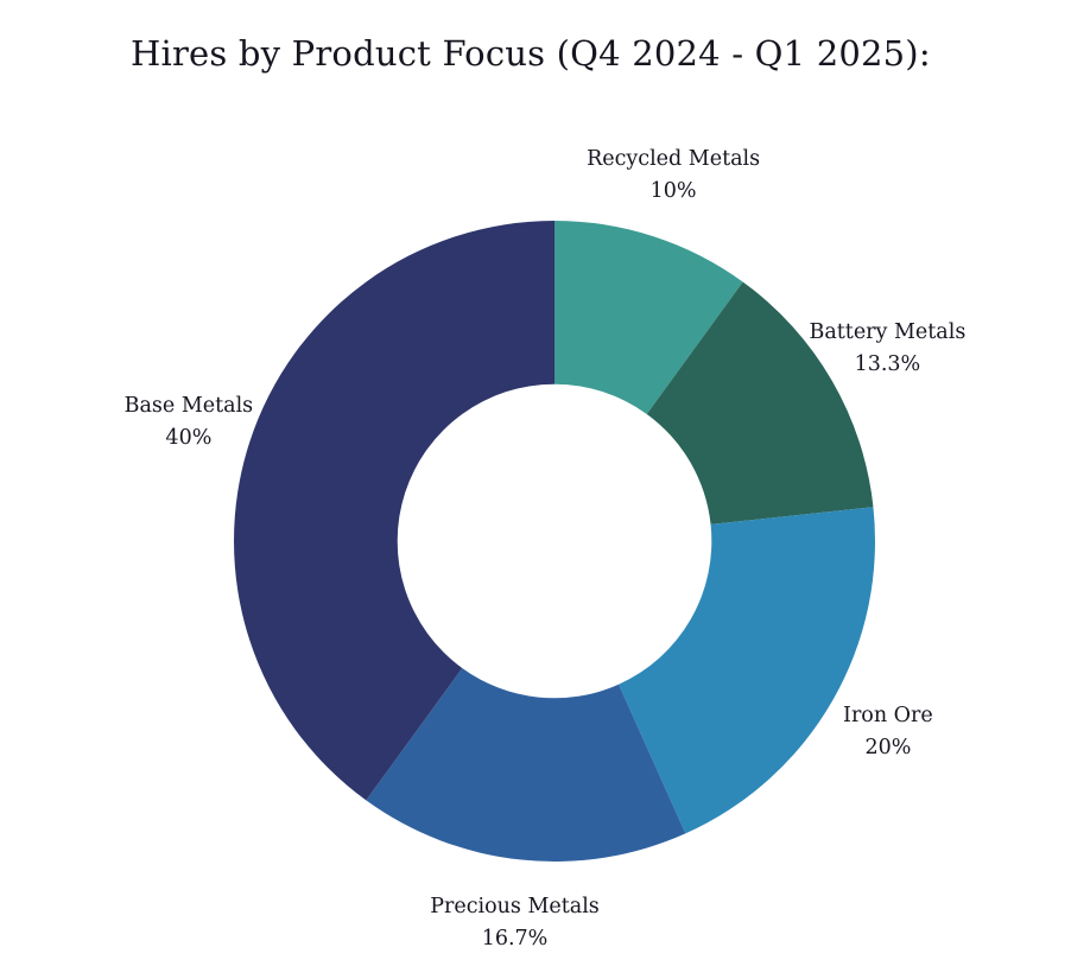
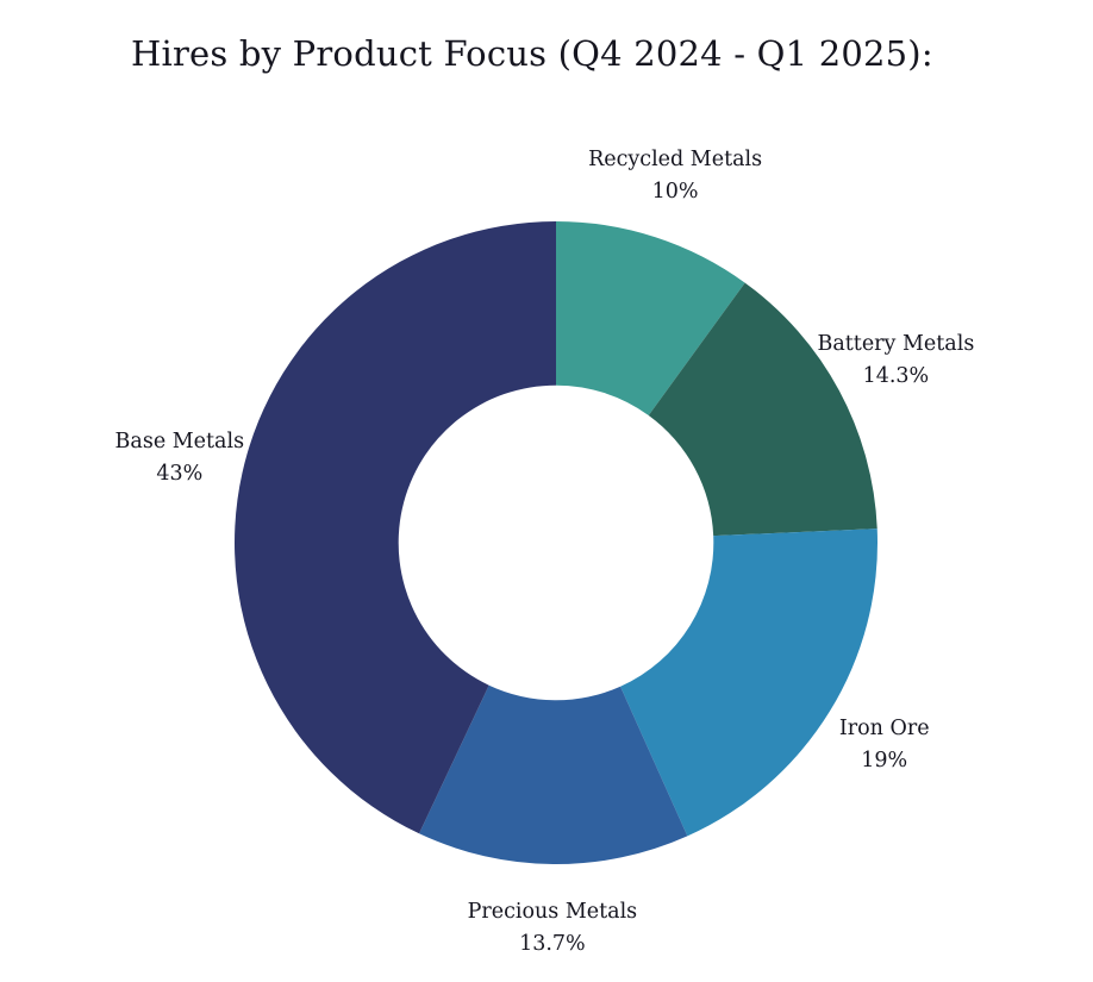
Battery Metals: 13.3% -> 14.3%
Iron Ore: 20% -> 19%
Precious Metals: 16.7% -> 13.7%
Base Metals: 40% -> 43%
